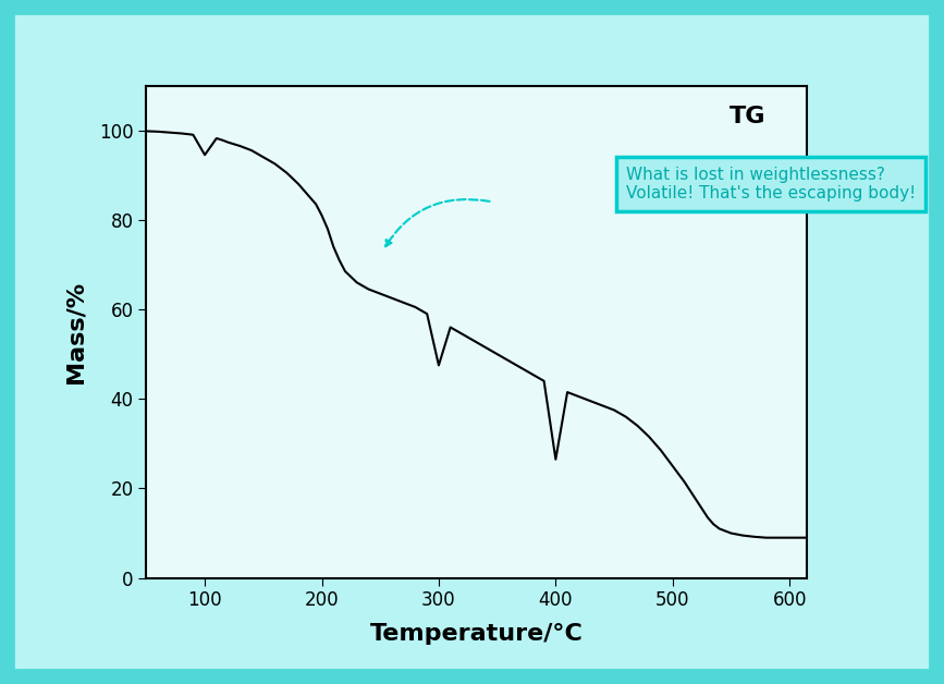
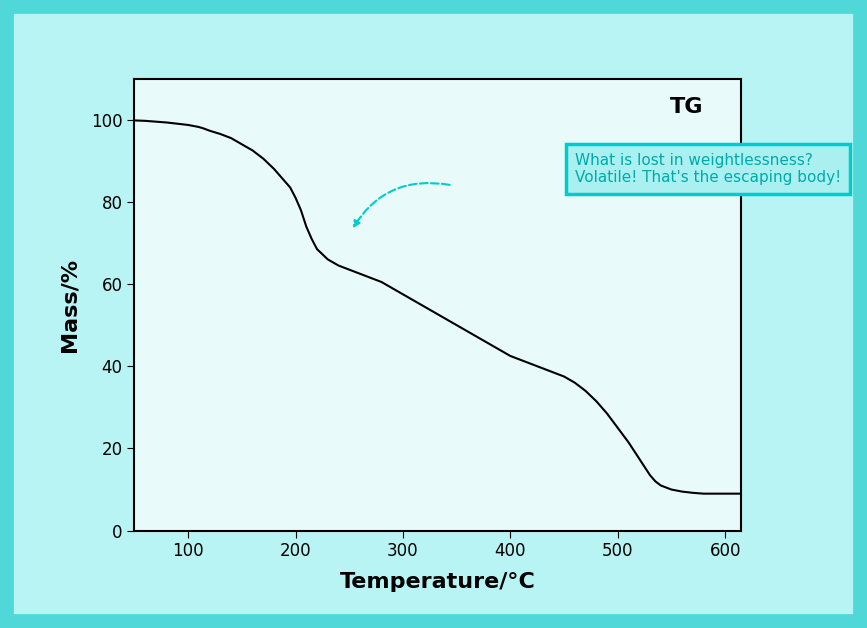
100: 94.5 -> 98.7
300: 47.5 -> 57.5
400: 26.5 -> 42.5
